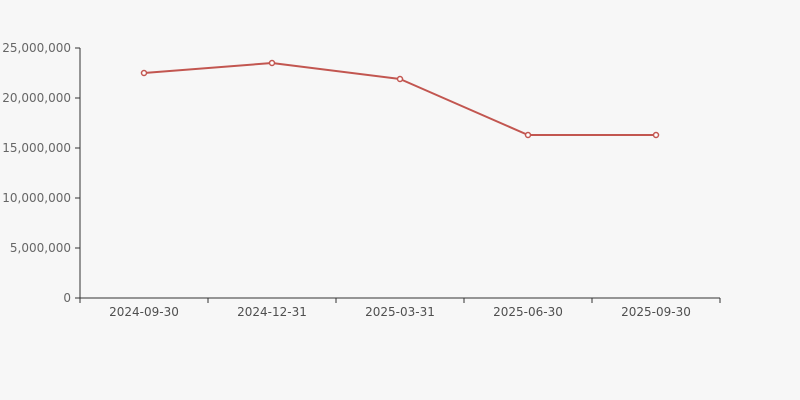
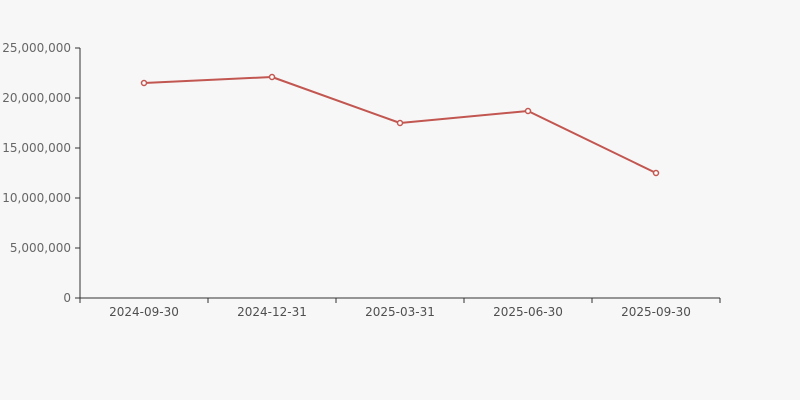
2024-09-30: 22500000 -> 21500000
2024-12-31: 23500000 -> 22100000
2025-03-31: 21900000 -> 17500000
2025-06-30: 16300000 -> 18700000
2025-09-30: 16300000 -> 12500000
